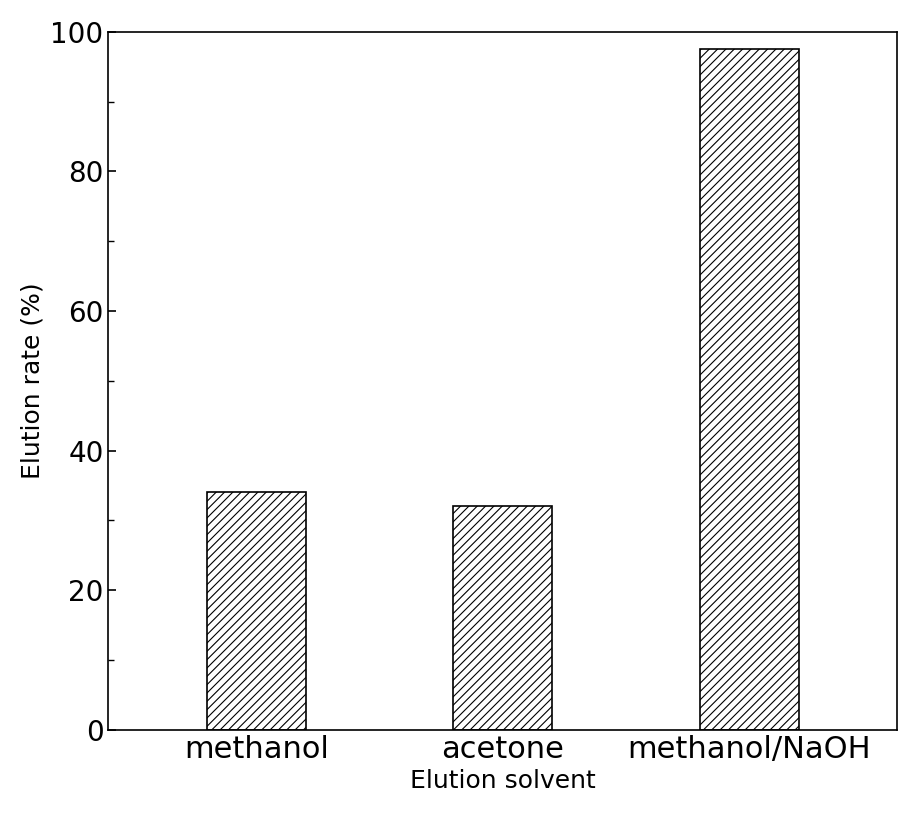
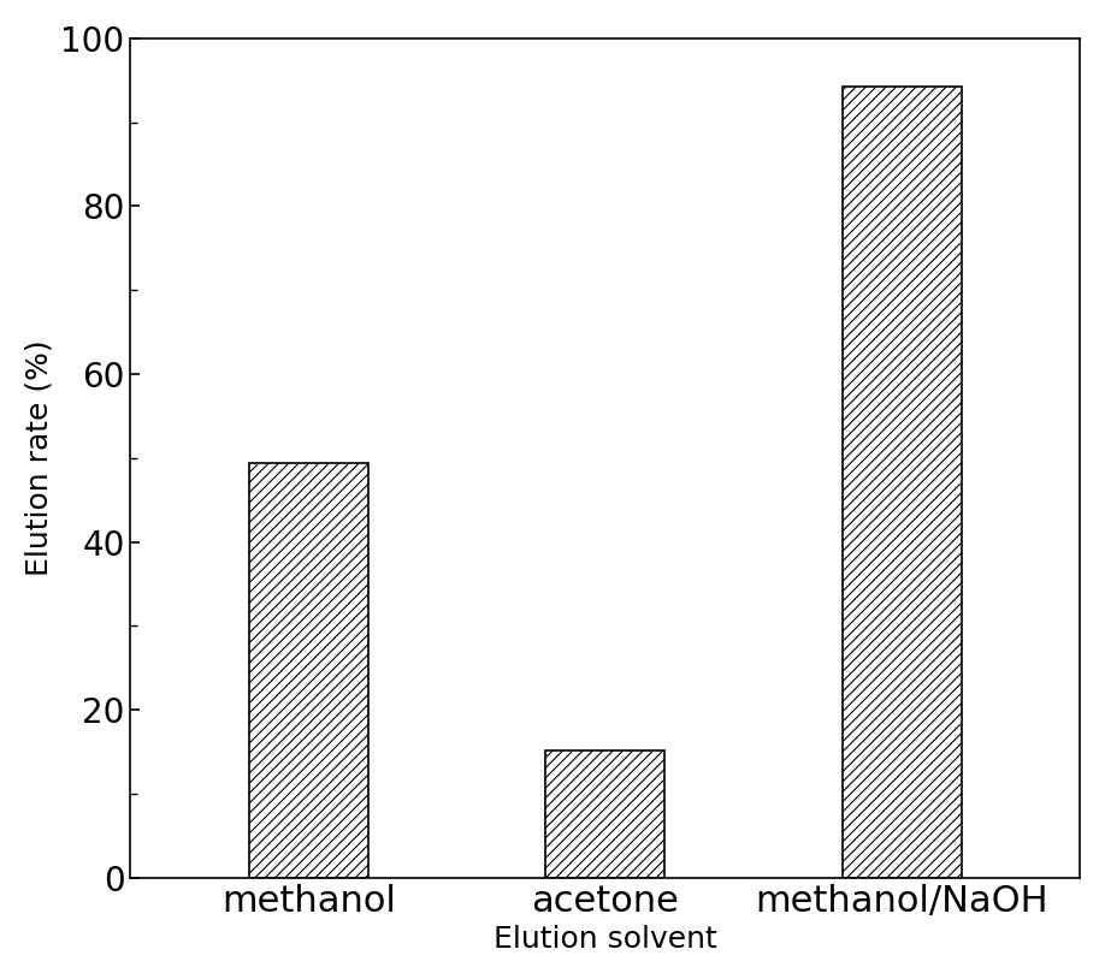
methanol: 34.0 -> 49.4
acetone: 32.0 -> 15.2
methanol/NaOH: 97.5 -> 94.2
